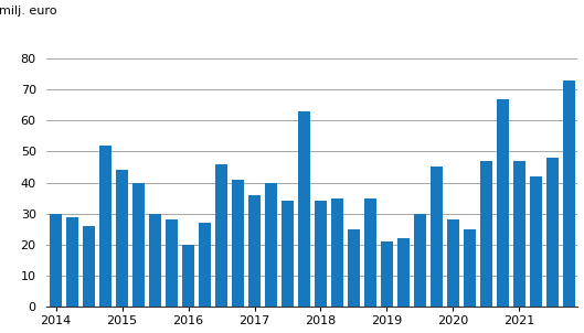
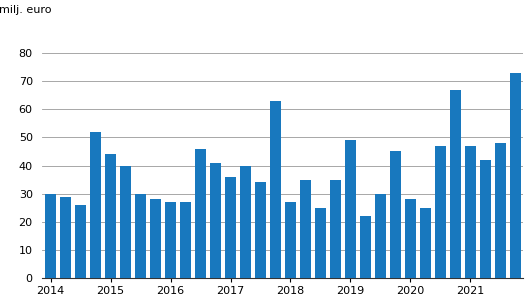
2016: 20 -> 27
2018: 34 -> 27
2019: 21 -> 49
